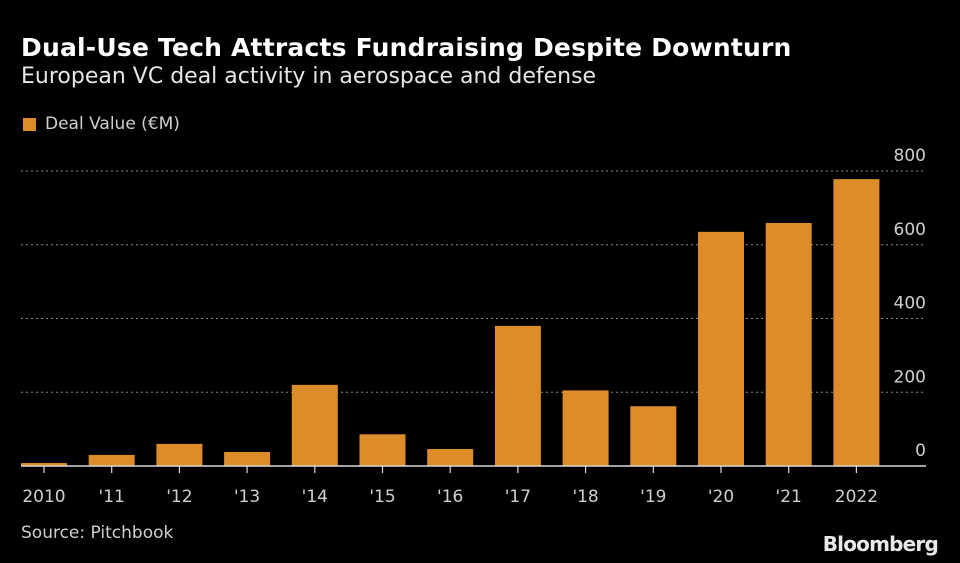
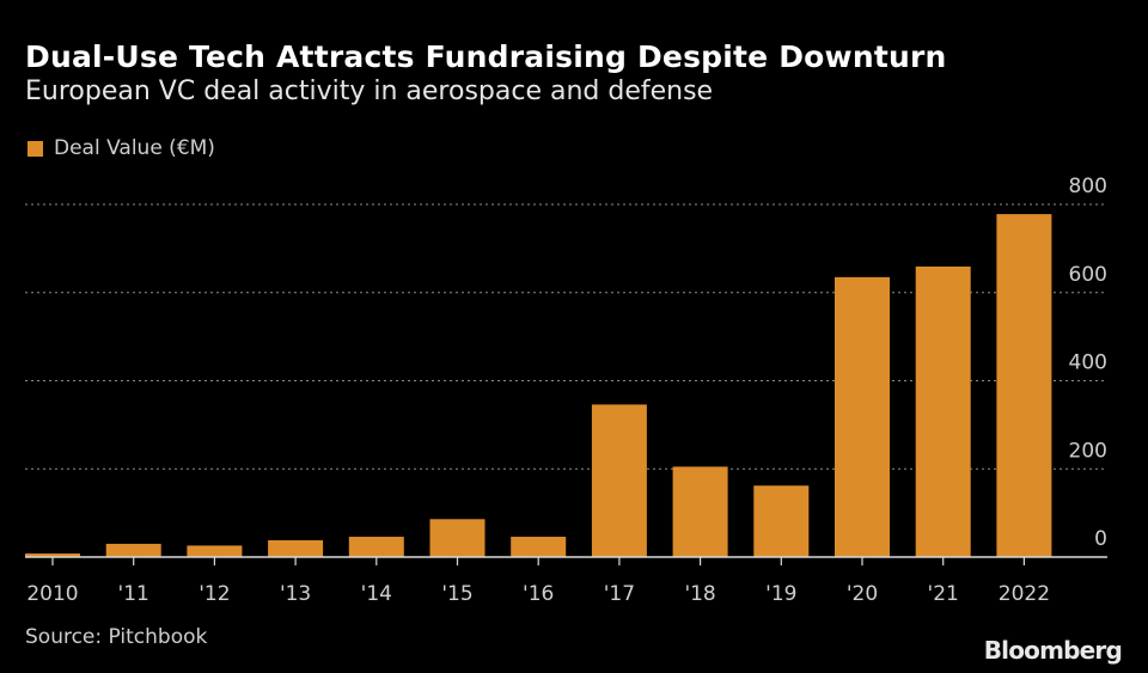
'12: 60 -> 30
'14: 220 -> 50
'17: 380 -> 350
